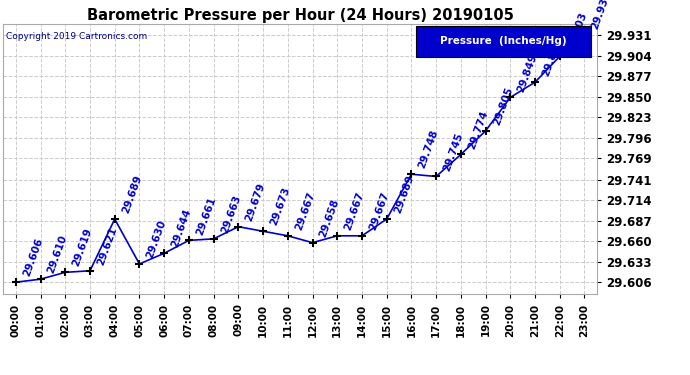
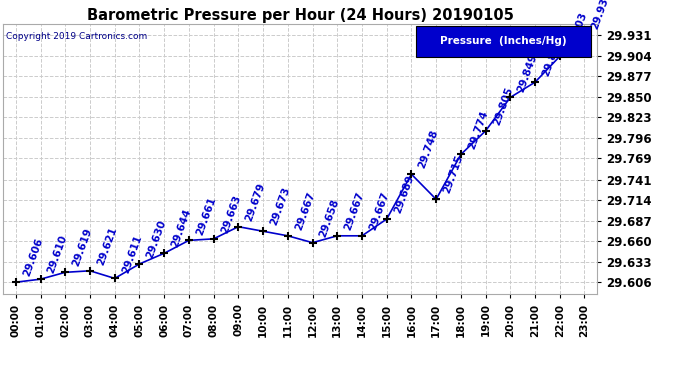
04:00: 29.689 -> 29.611
17:00: 29.745 -> 29.715
